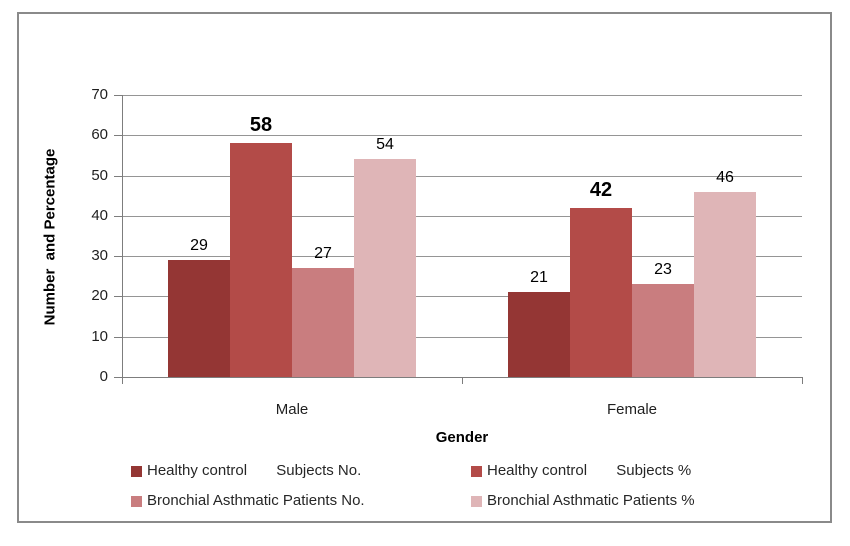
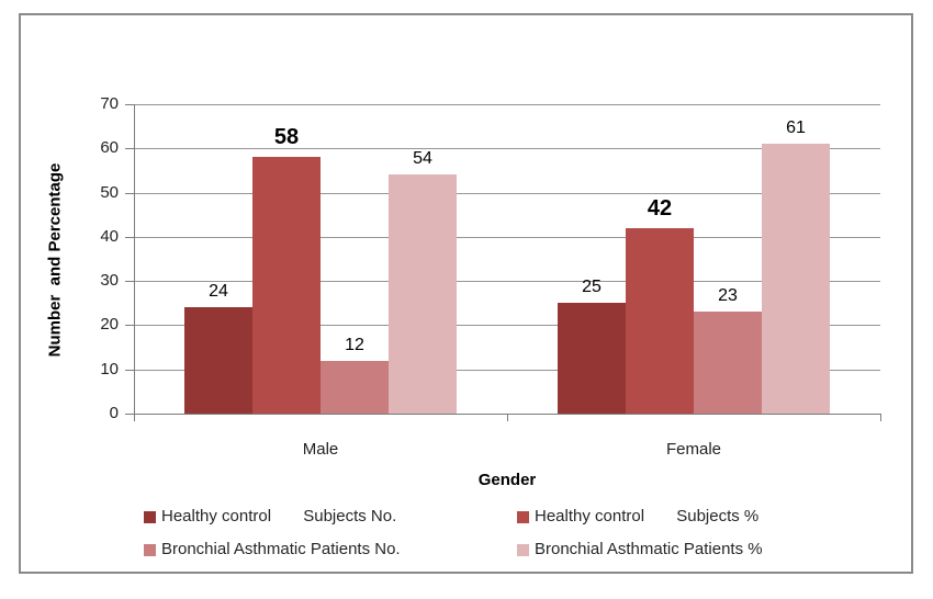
Healthy control Subjects No./Male: 29 -> 24
Bronchial Asthmatic Patients No./Male: 27 -> 12
Healthy control Subjects No./Female: 21 -> 25
Bronchial Asthmatic Patients %/Female: 46 -> 61
